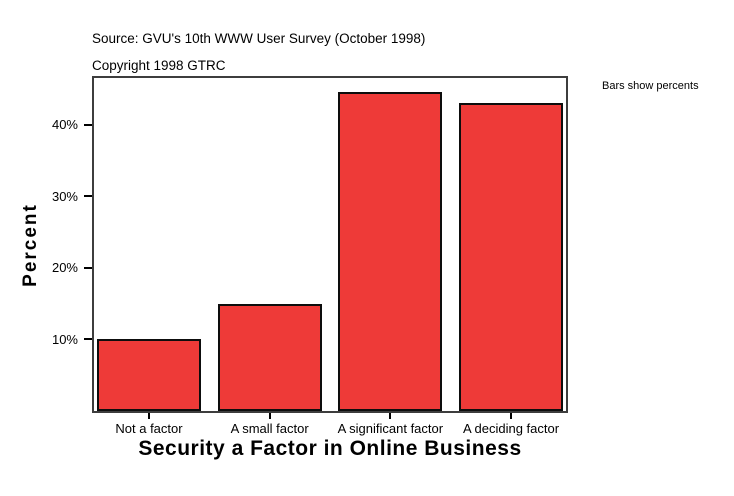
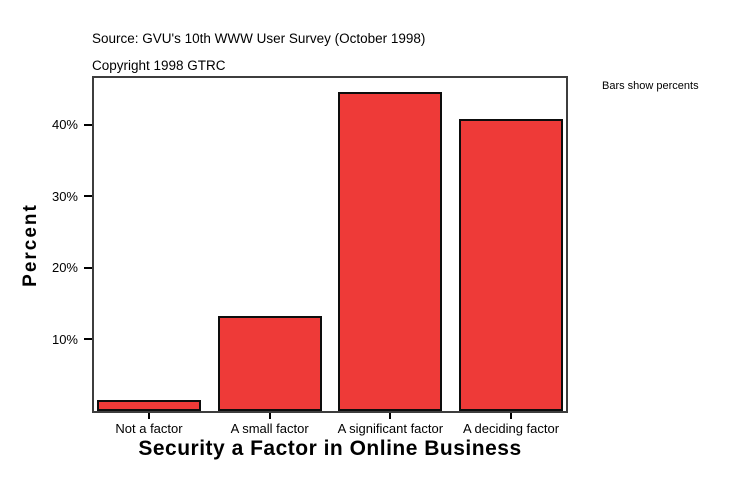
Not a factor: 10% -> 2%
A small factor: 15% -> 13%
A deciding factor: 43% -> 41%
